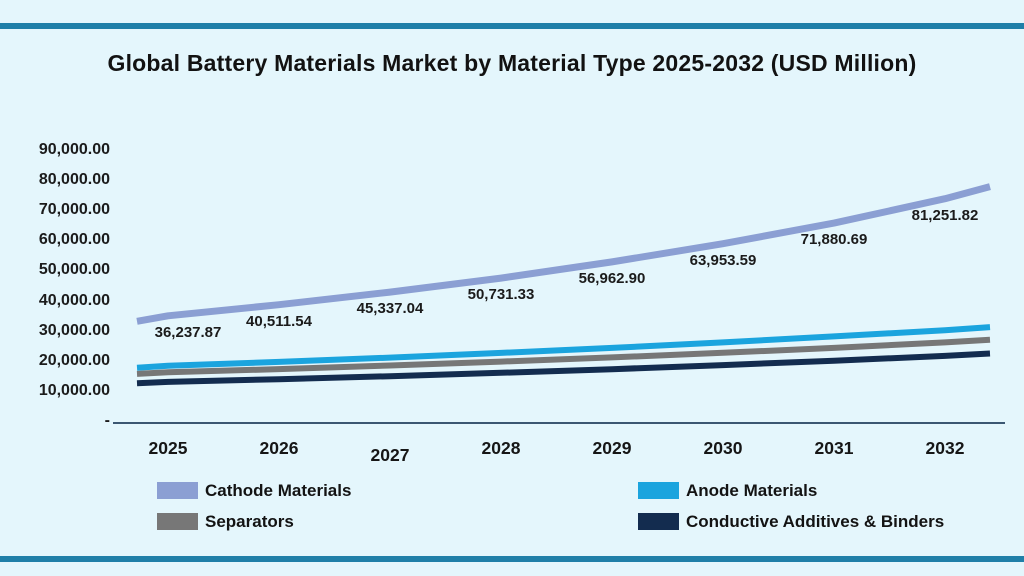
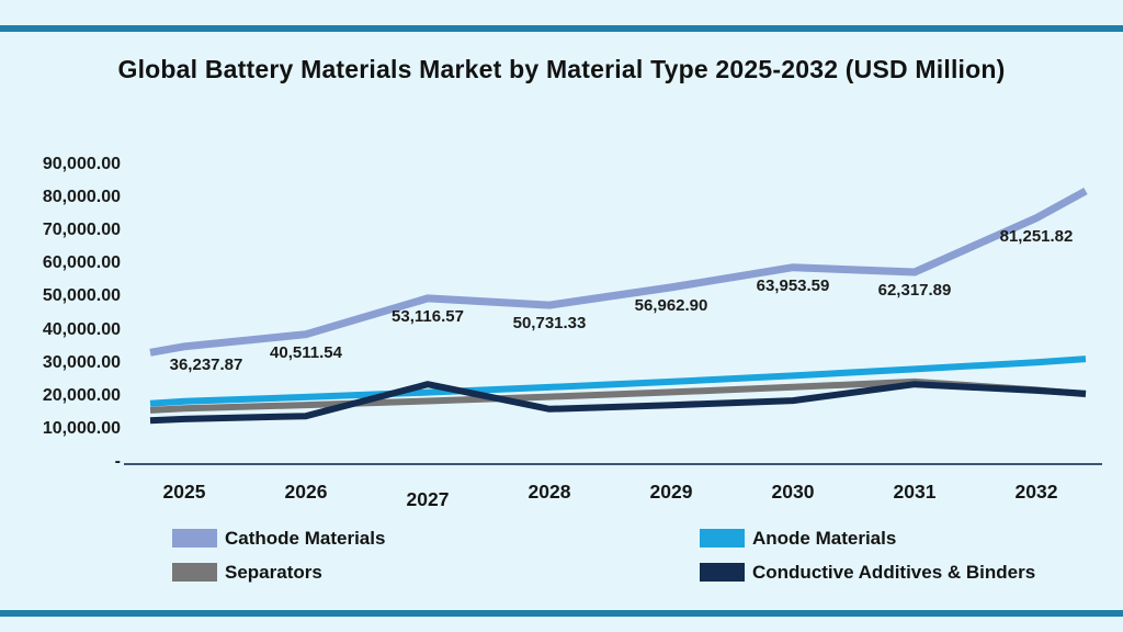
Cathode Materials/2027: 45,337.04 -> 53,116.57
Conductive Additives & Binders/2027: 13000 -> 23000
Cathode Materials/2031: 71,880.69 -> 62,317.89
Conductive Additives & Binders/2031: 19000 -> 23000
Separators/2032: 26000 -> 21000
